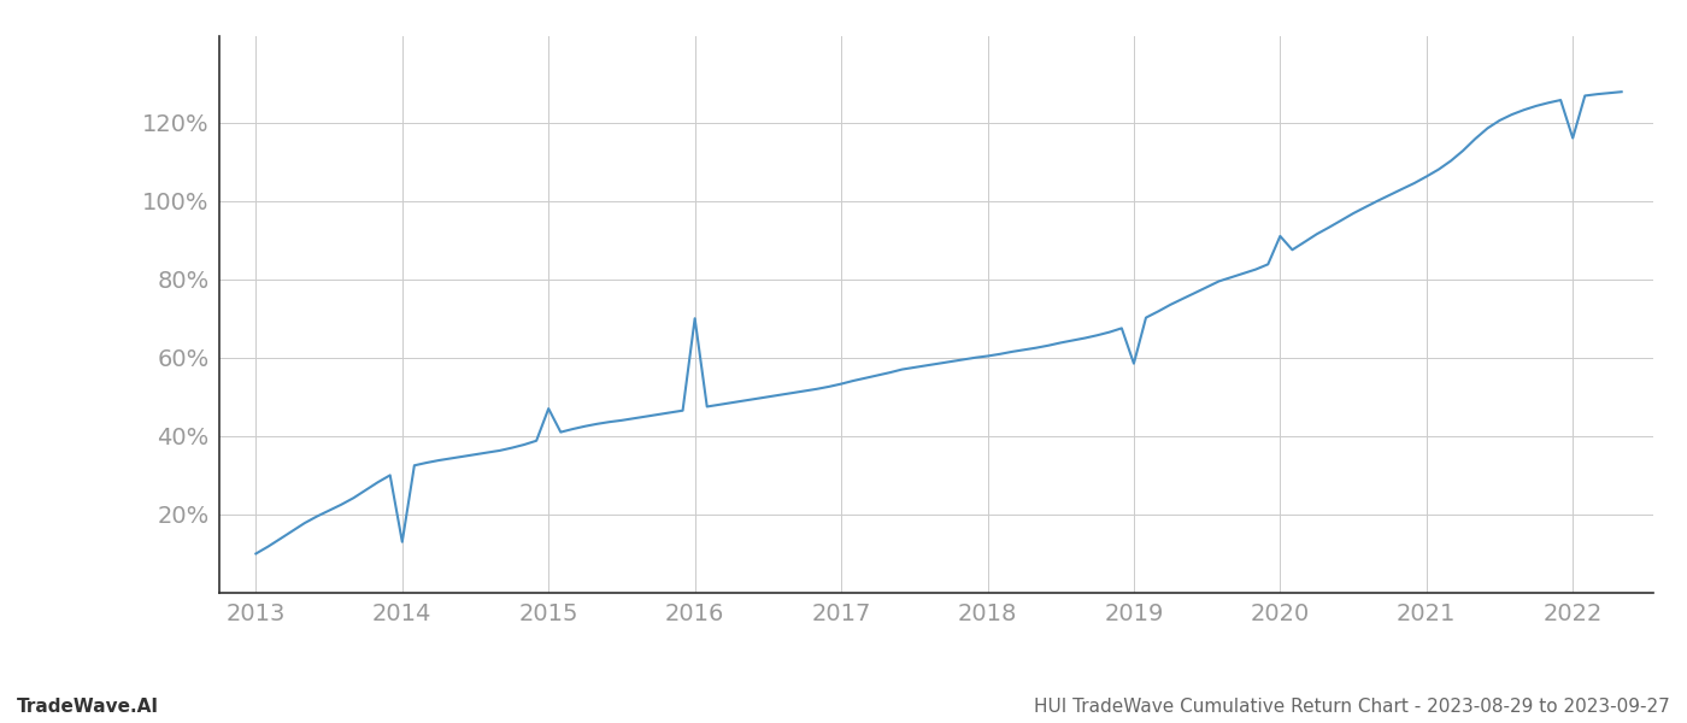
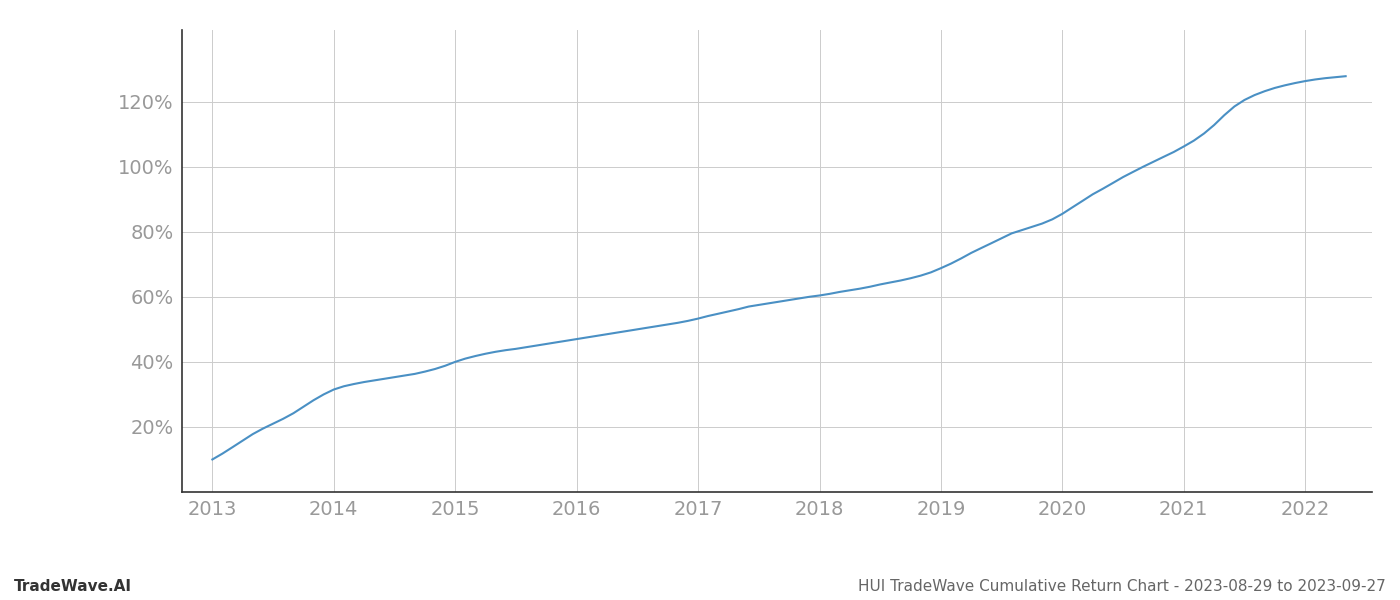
2014: 13.0% -> 31.5%
2015: 47.0% -> 40.0%
2016: 70.0% -> 47.0%
2019: 58.5% -> 68.8%
2020: 91.0% -> 85.5%
2022: 116.0% -> 126.3%
